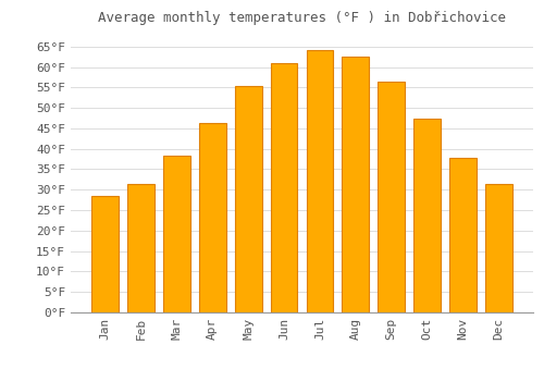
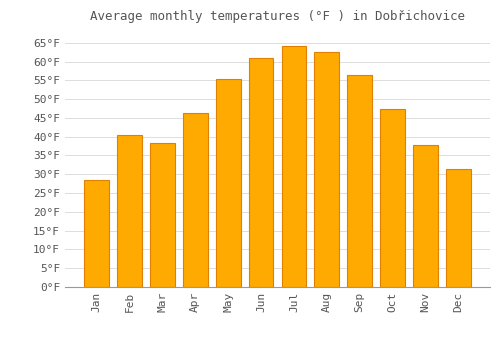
Feb: 31.3°F -> 40.5°F
